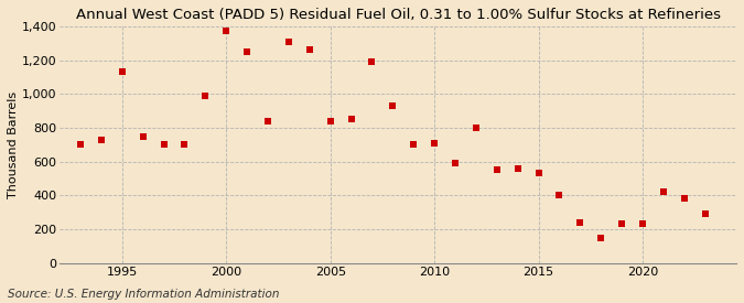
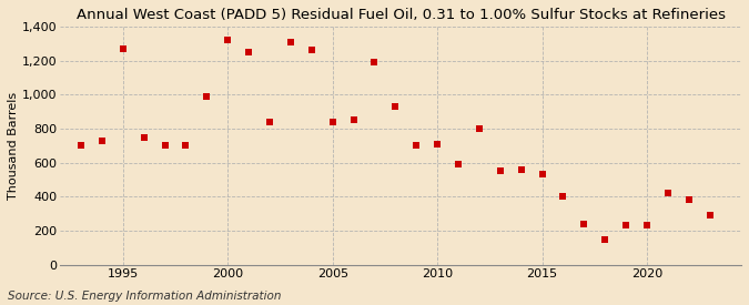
1995: 1,130 -> 1,270
2000: 1,370 -> 1,320
